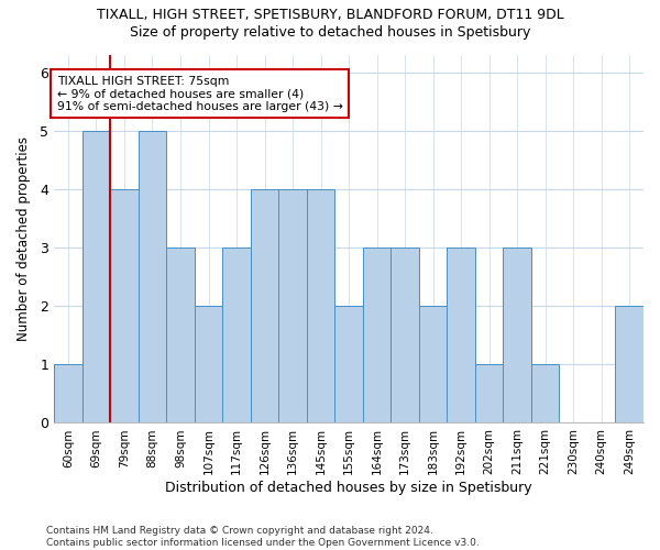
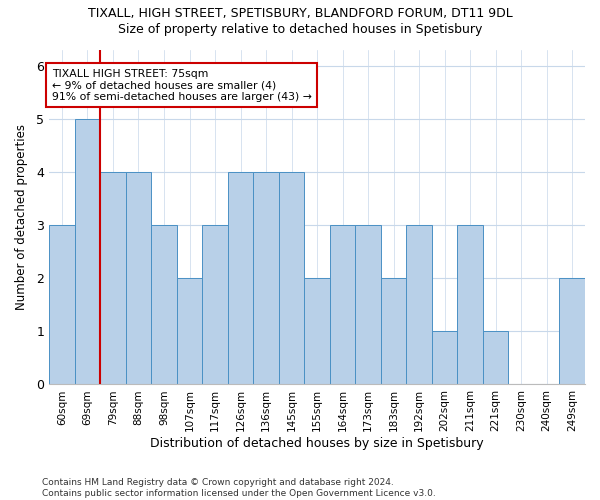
60sqm: 1 -> 3
88sqm: 5 -> 4
